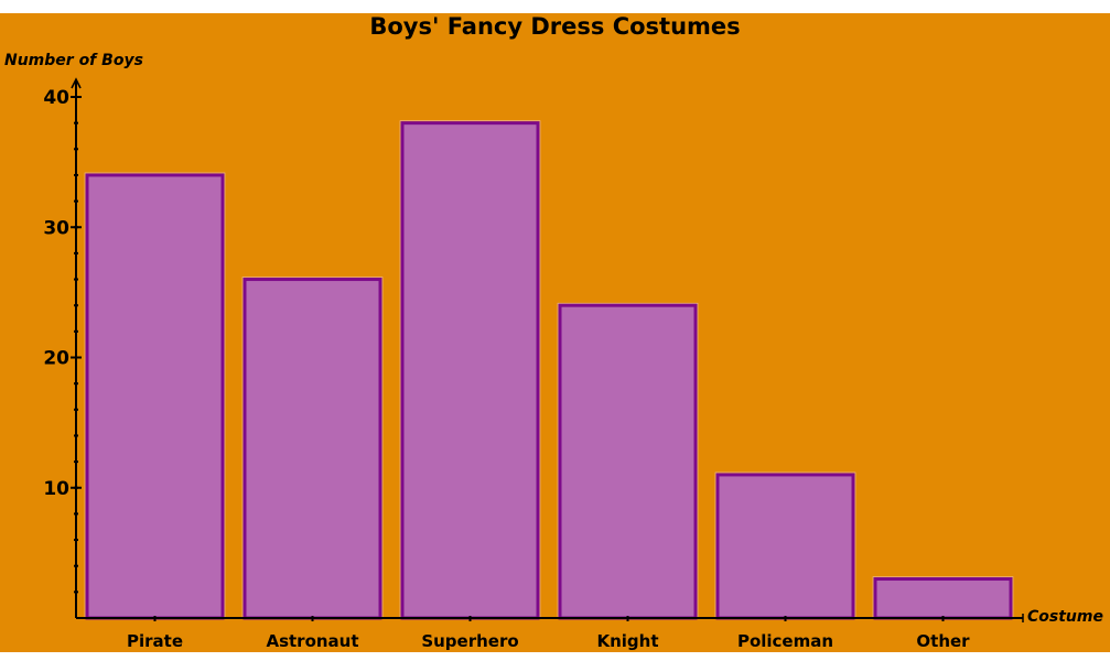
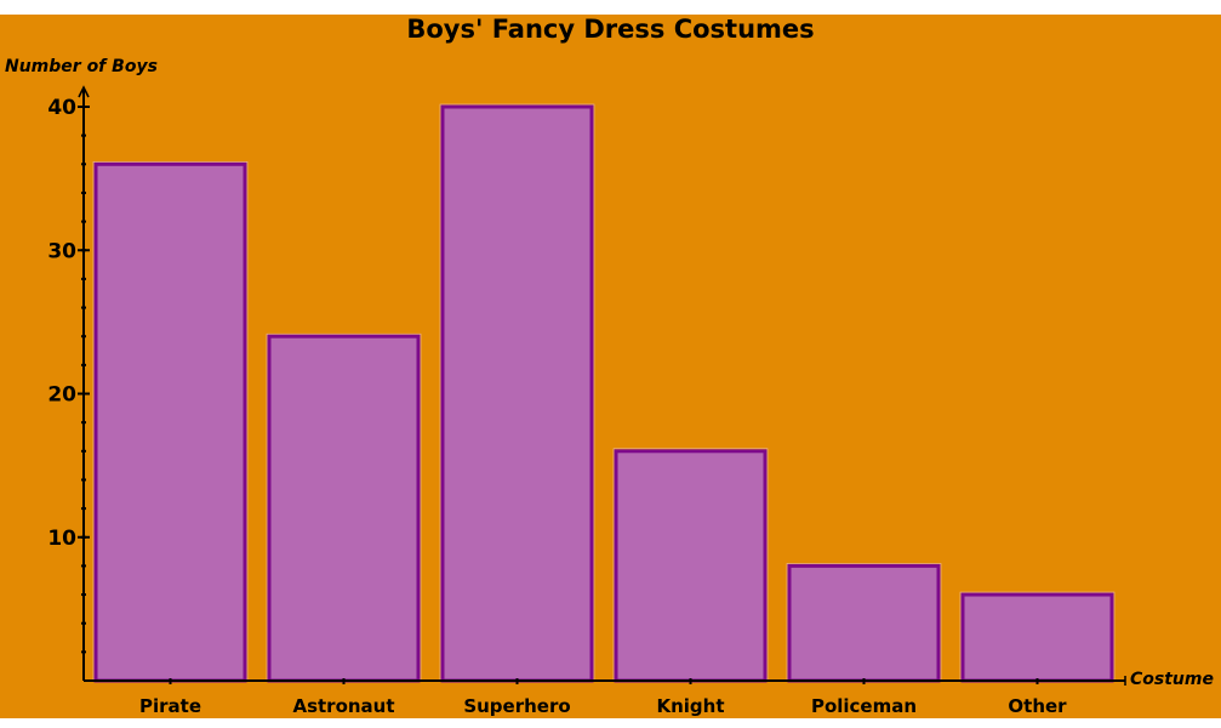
Pirate: 34 -> 36
Astronaut: 26 -> 24
Superhero: 38 -> 40
Knight: 24 -> 16
Policeman: 11 -> 8
Other: 3 -> 6
